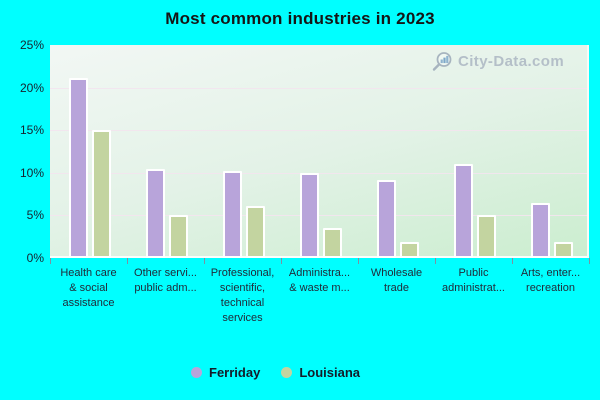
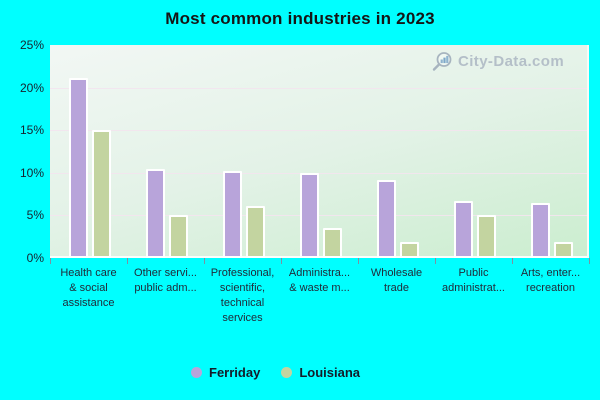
Ferriday/Public administrat...: 11% -> 7%
